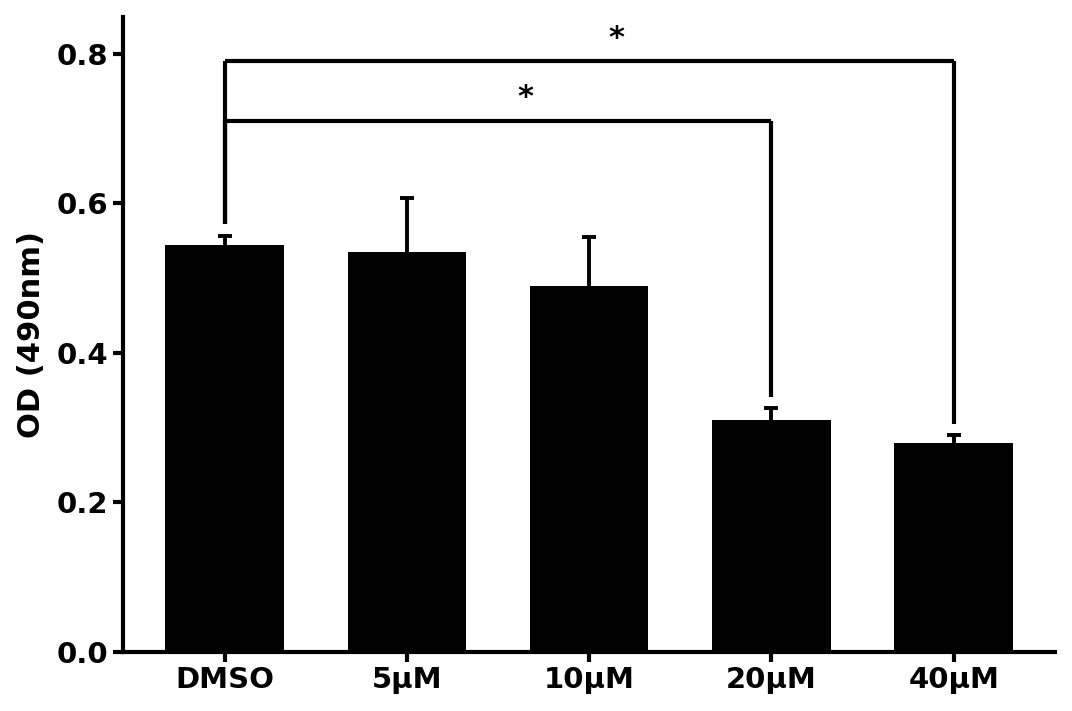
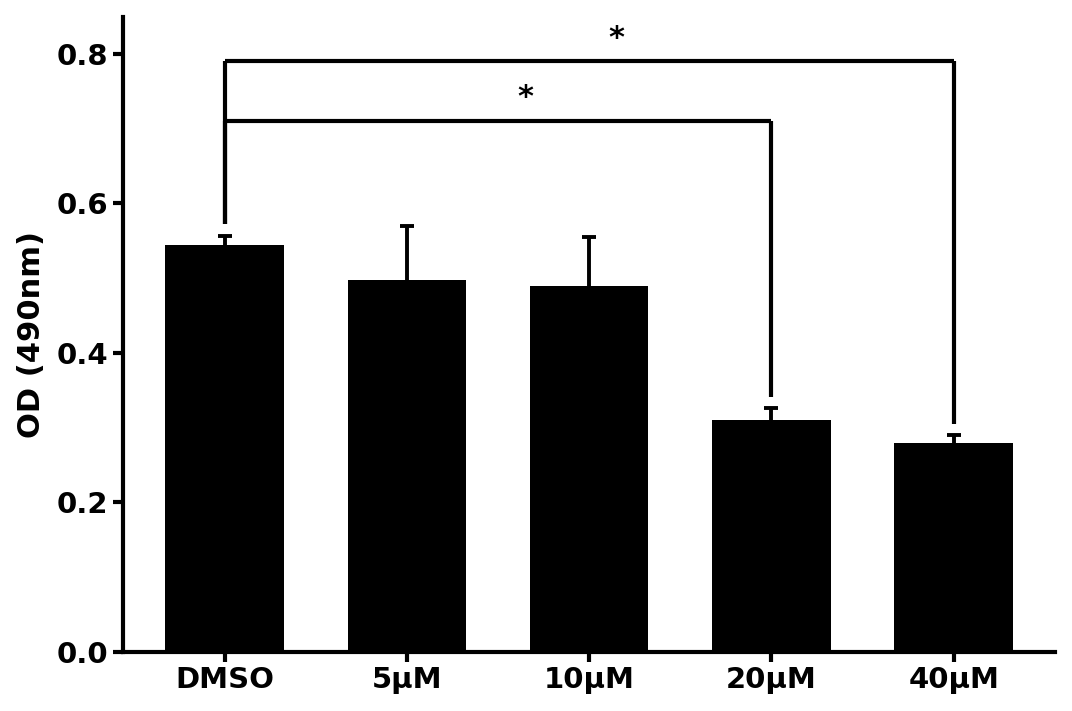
5μM: 0.535 -> 0.498
